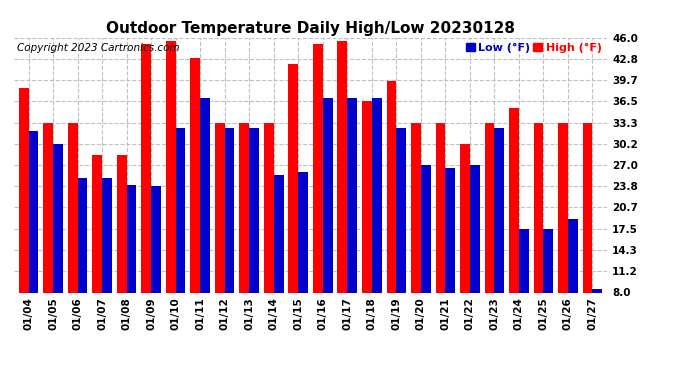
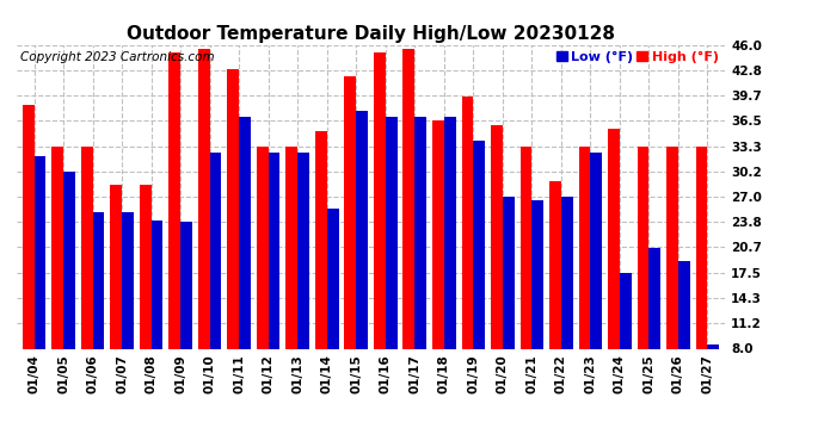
High (°F)/01/14: 33.3 -> 35.2
Low (°F)/01/15: 26.0 -> 37.8
Low (°F)/01/19: 32.5 -> 34.0
High (°F)/01/20: 33.3 -> 36.0
High (°F)/01/22: 30.2 -> 29.0
Low (°F)/01/25: 17.5 -> 20.6
